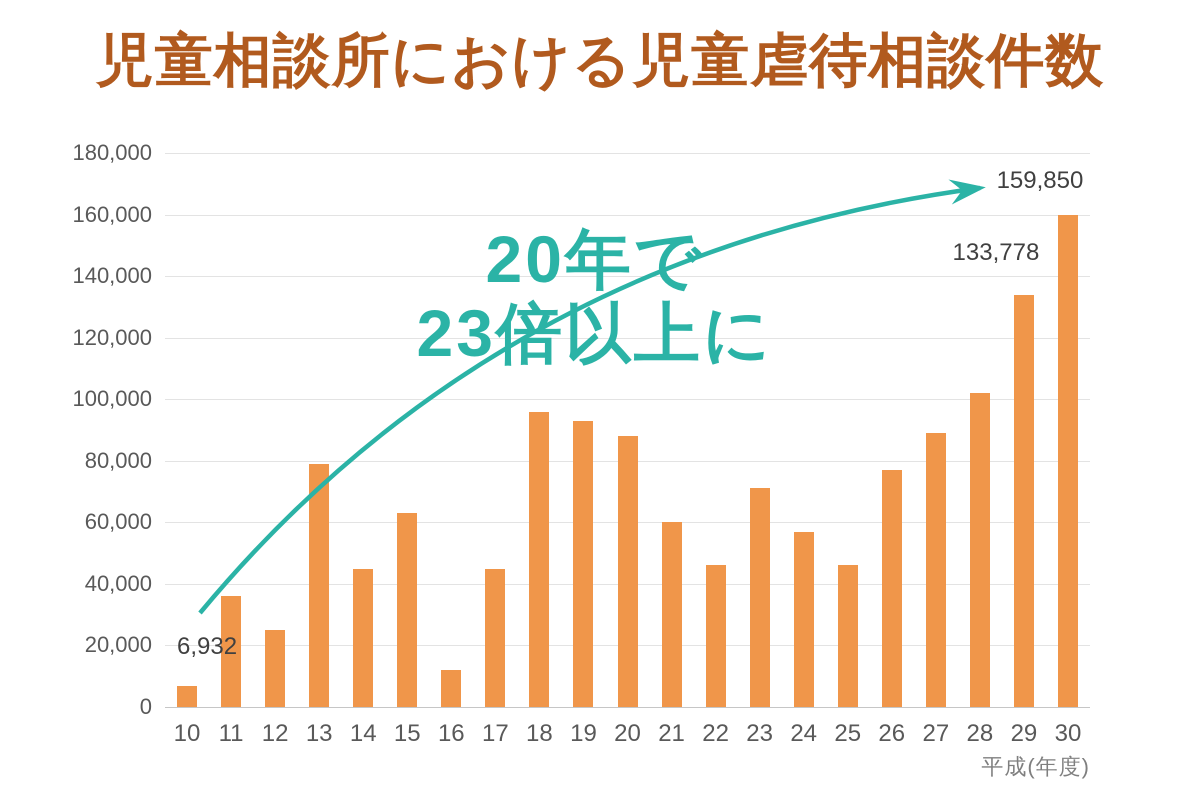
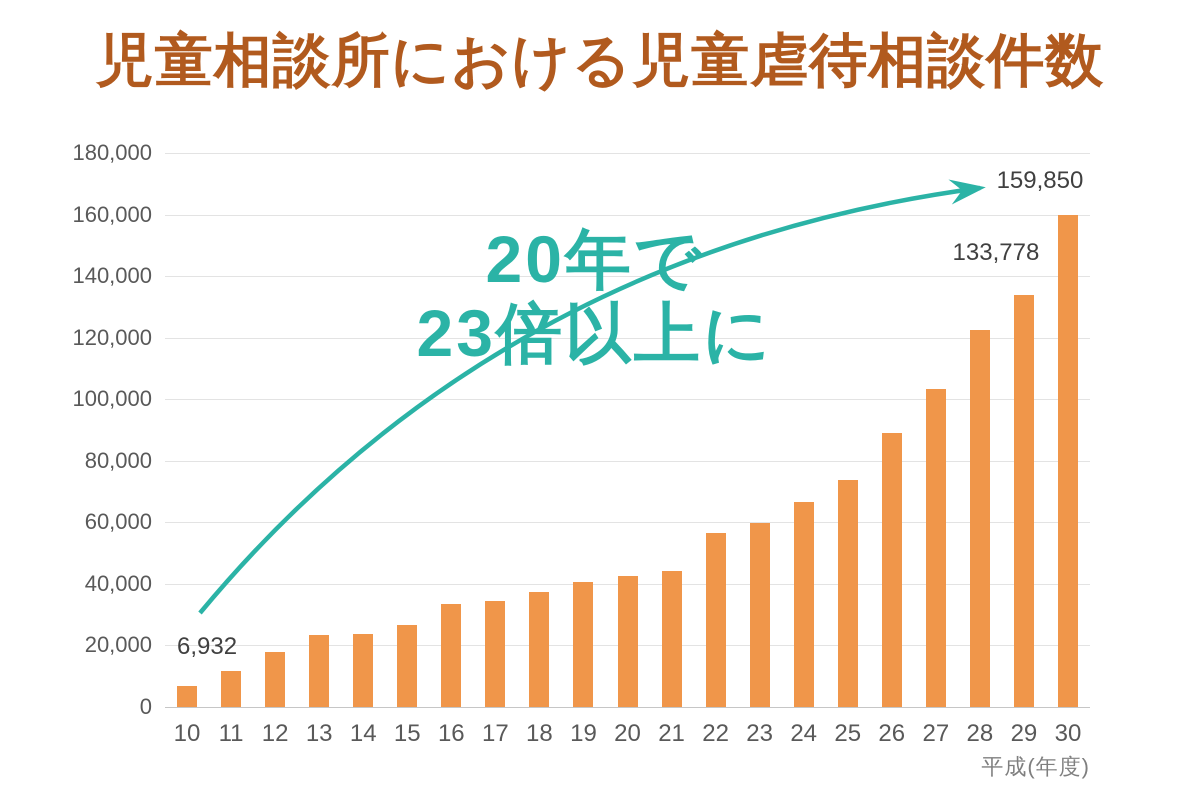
11: 36000 -> 12000
12: 25000 -> 18000
13: 79000 -> 23000
14: 45000 -> 24000
15: 63000 -> 27000
16: 12000 -> 33000
17: 45000 -> 34000
18: 96000 -> 37000
19: 93000 -> 41000
20: 88000 -> 43000
21: 60000 -> 44000
22: 46000 -> 56000
23: 71000 -> 60000
24: 57000 -> 67000
25: 46000 -> 74000
26: 77000 -> 89000
27: 89000 -> 103000
28: 102000 -> 123000
